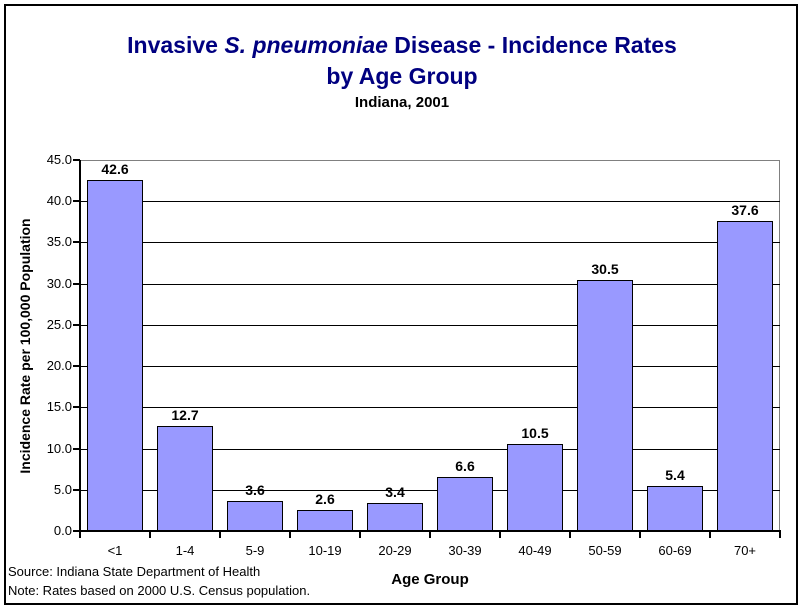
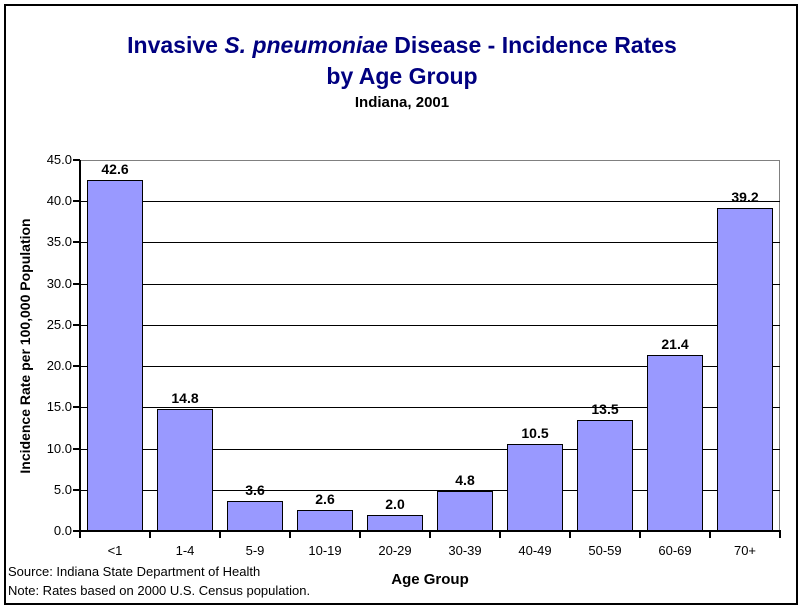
1-4: 12.7 -> 14.8
20-29: 3.4 -> 2.0
30-39: 6.6 -> 4.8
50-59: 30.5 -> 13.5
60-69: 5.4 -> 21.4
70+: 37.6 -> 39.2
